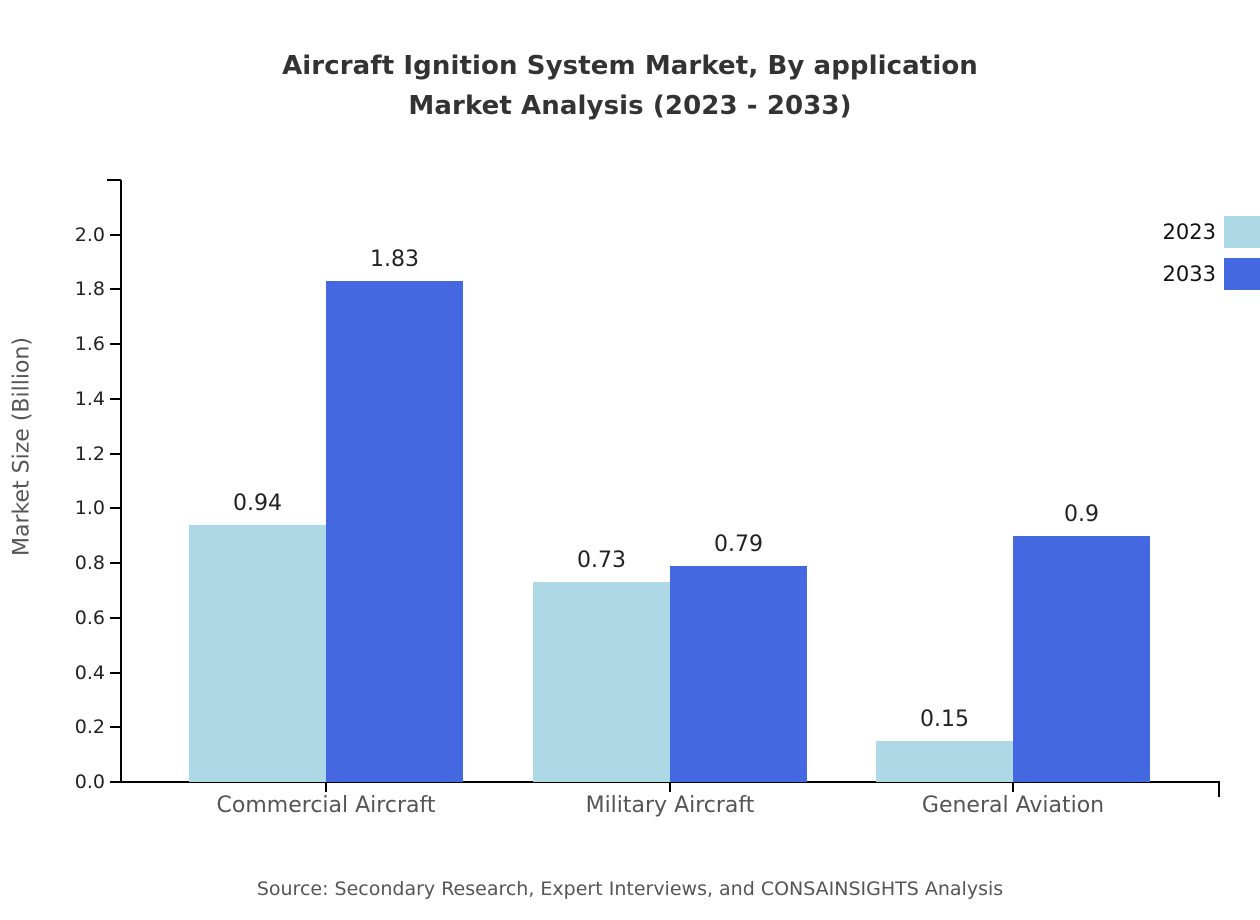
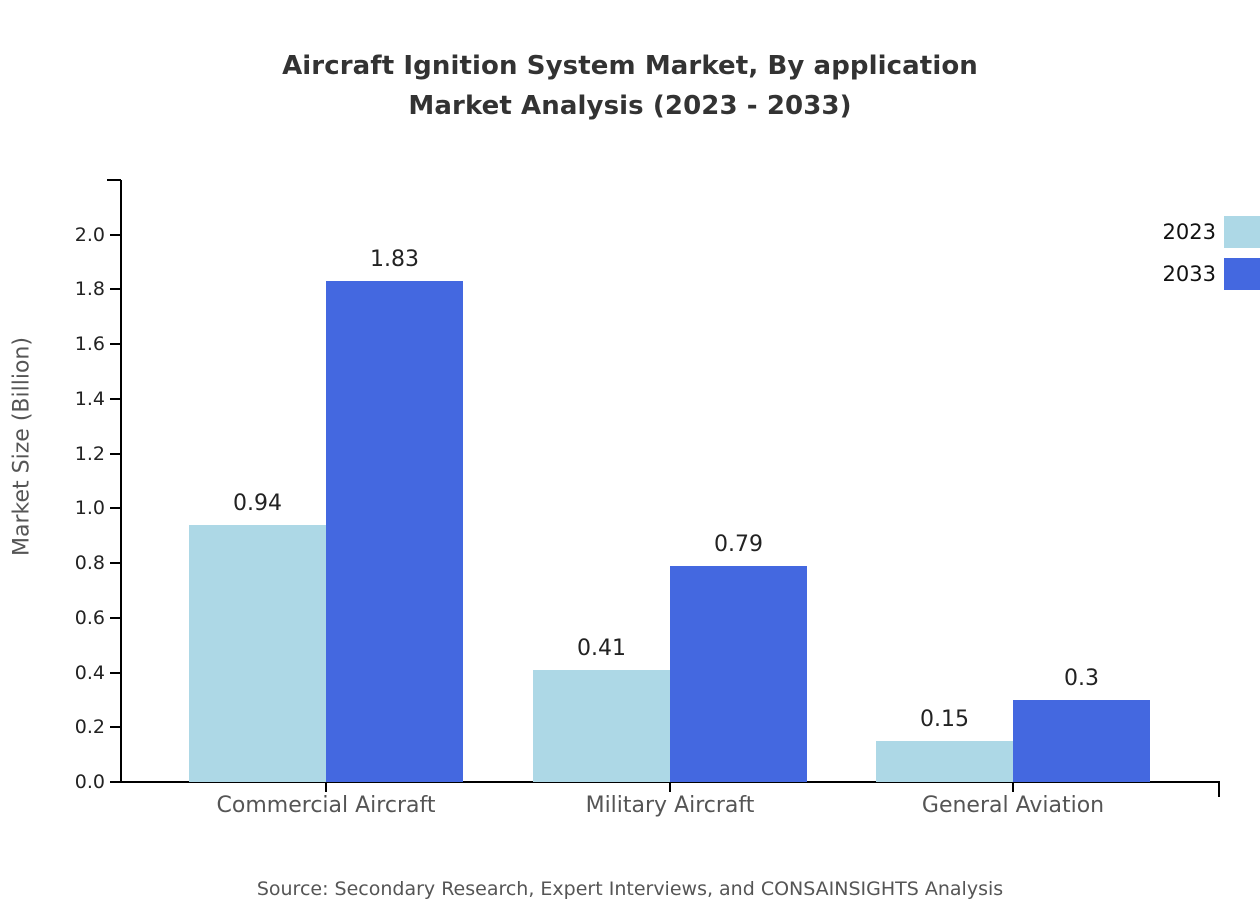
2023/Military Aircraft: 0.73 -> 0.41
2033/General Aviation: 0.9 -> 0.3
